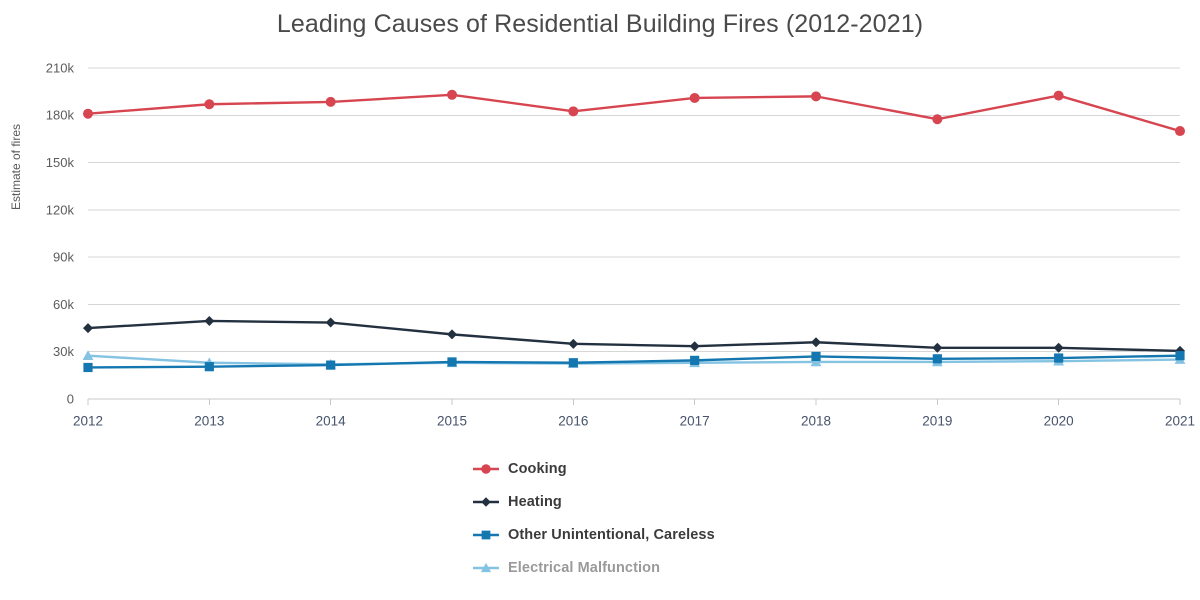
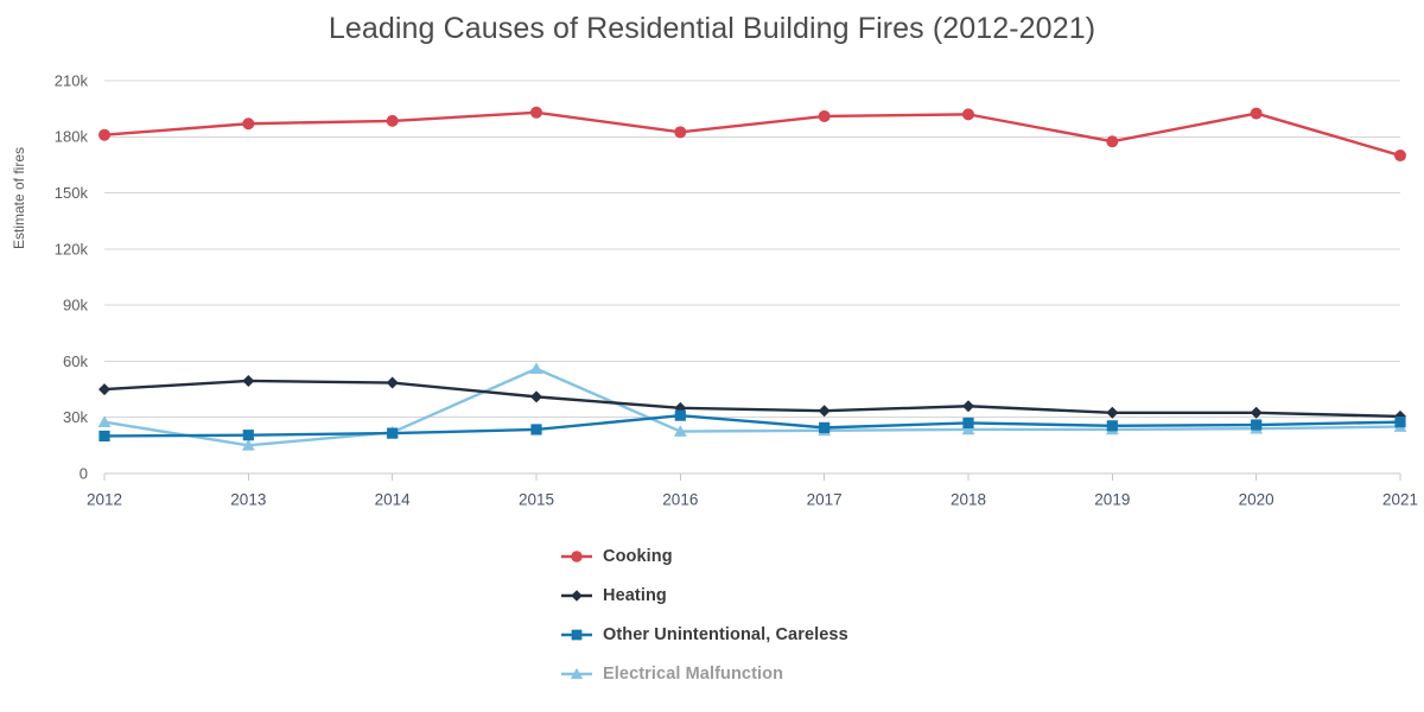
Electrical Malfunction/2013: 23k -> 15k
Electrical Malfunction/2015: 23k -> 56k
Other Unintentional, Careless/2016: 23k -> 31k
